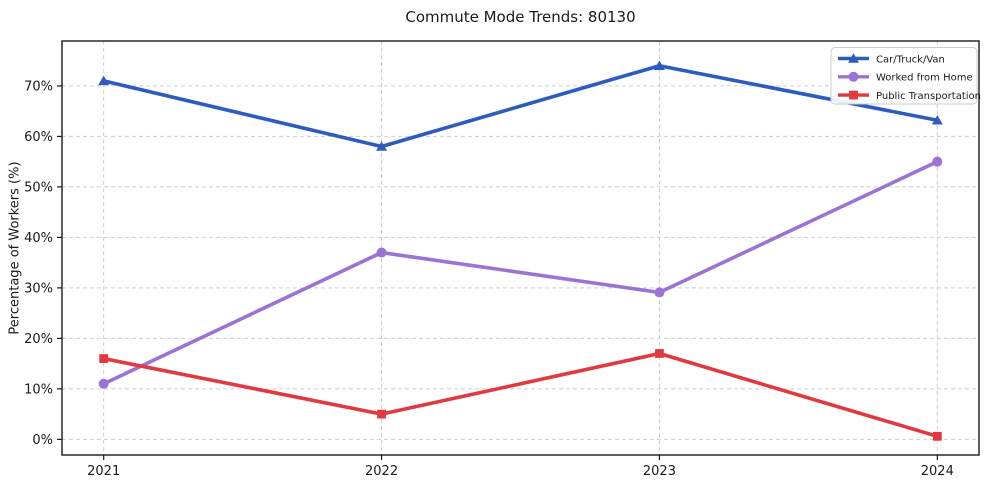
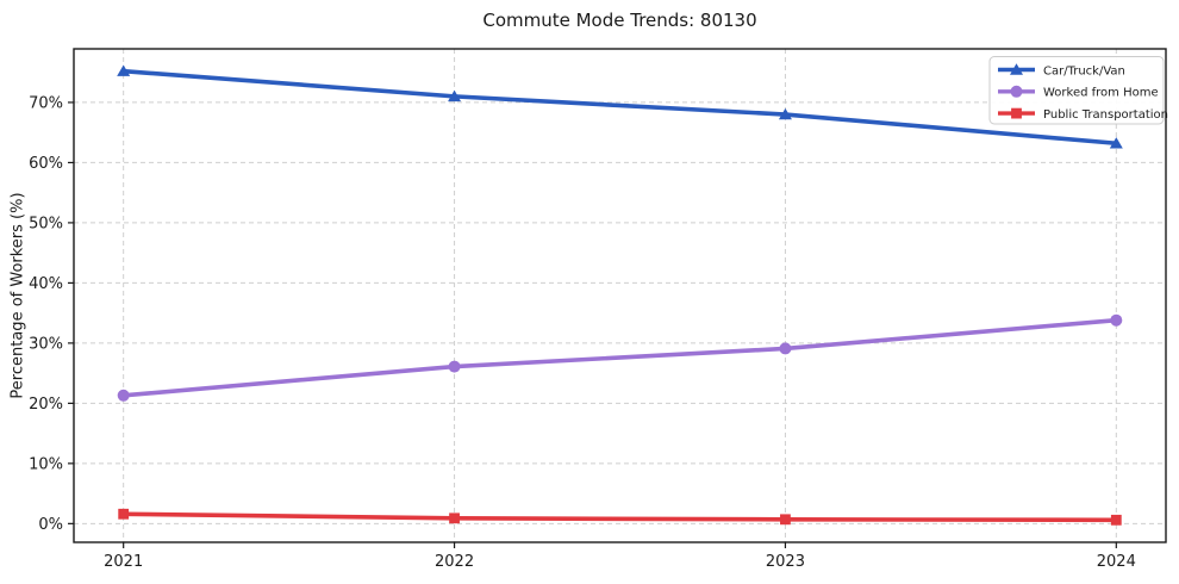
Car/Truck/Van/2021: 71% -> 75%
Worked from Home/2021: 11% -> 21%
Public Transportation/2021: 16% -> 2%
Car/Truck/Van/2022: 58% -> 71%
Worked from Home/2022: 37% -> 26%
Public Transportation/2022: 5% -> 1%
Car/Truck/Van/2023: 74% -> 68%
Public Transportation/2023: 17% -> 1%
Worked from Home/2024: 55% -> 34%
